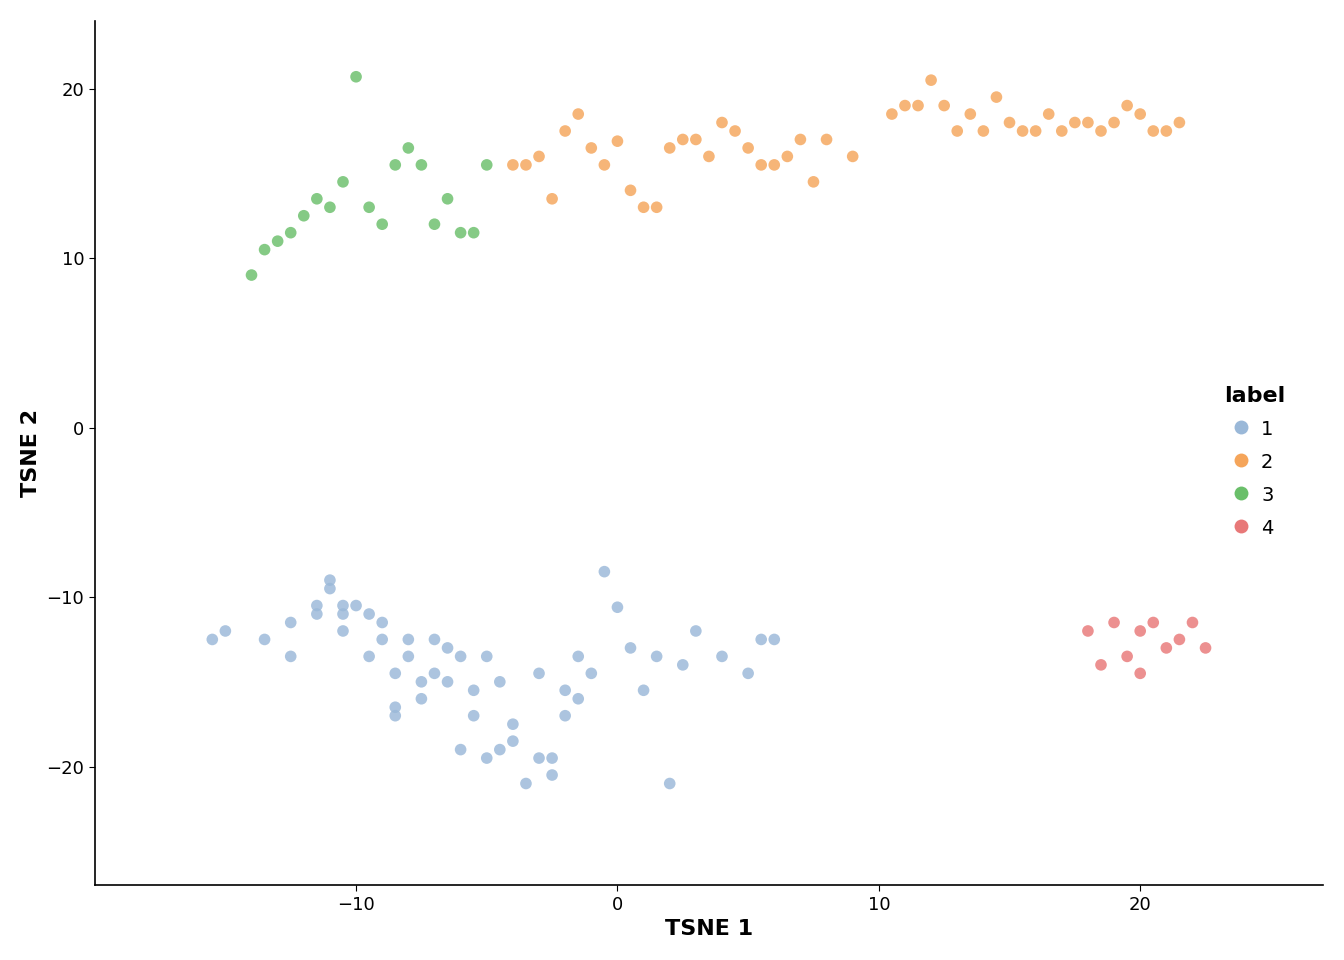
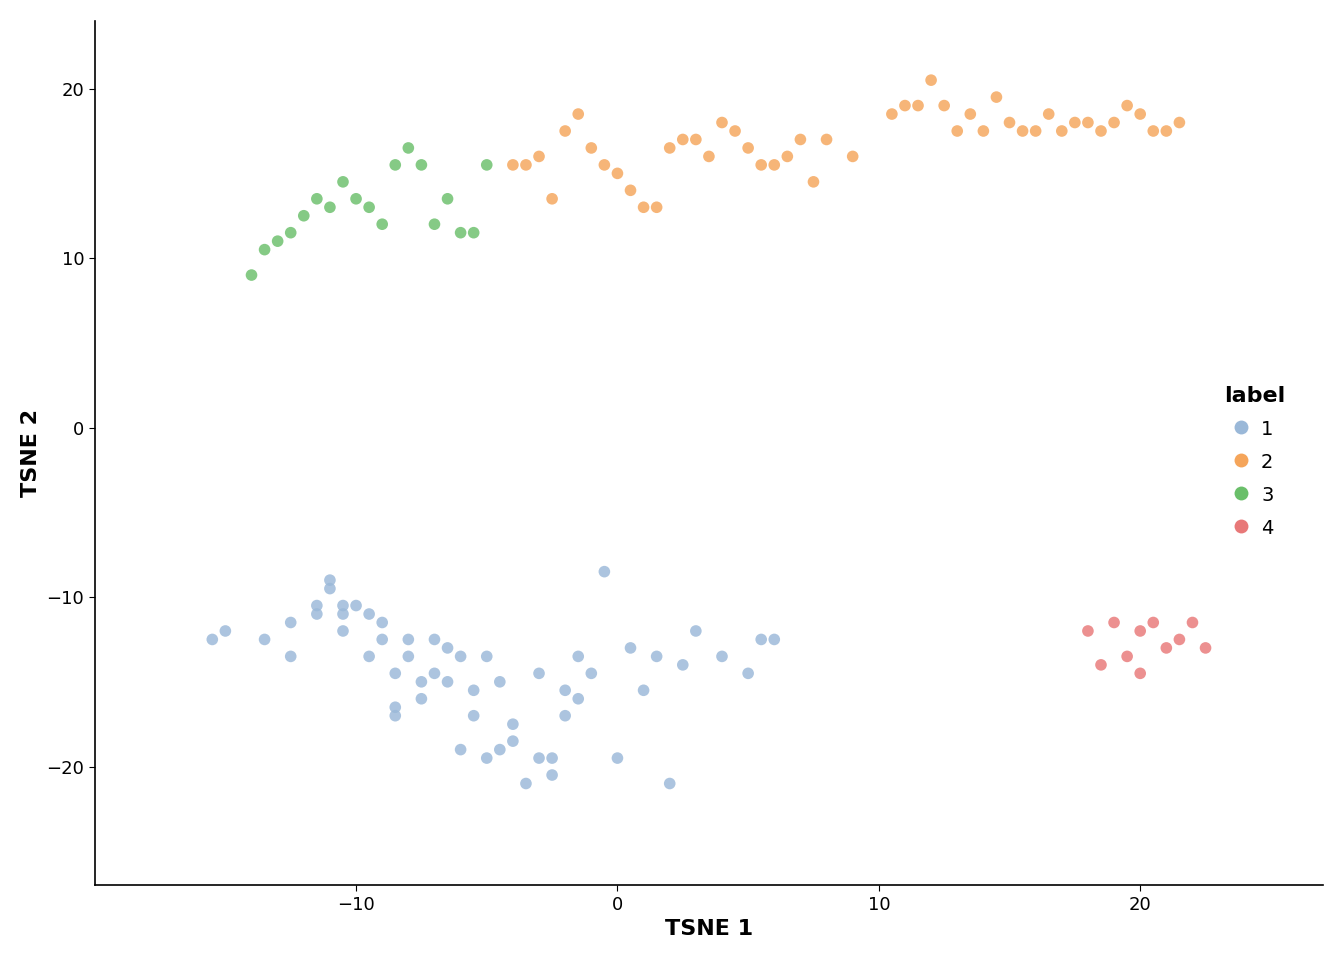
3/−10: 20.7 -> 13.5
1/0: -10.6 -> -19.5
2/0: 16.9 -> 15.0
